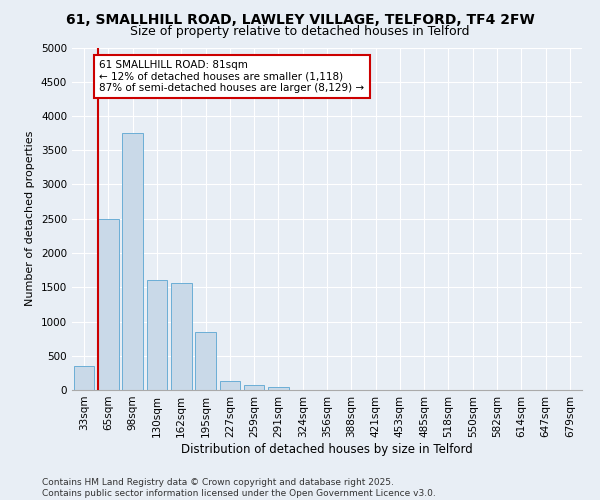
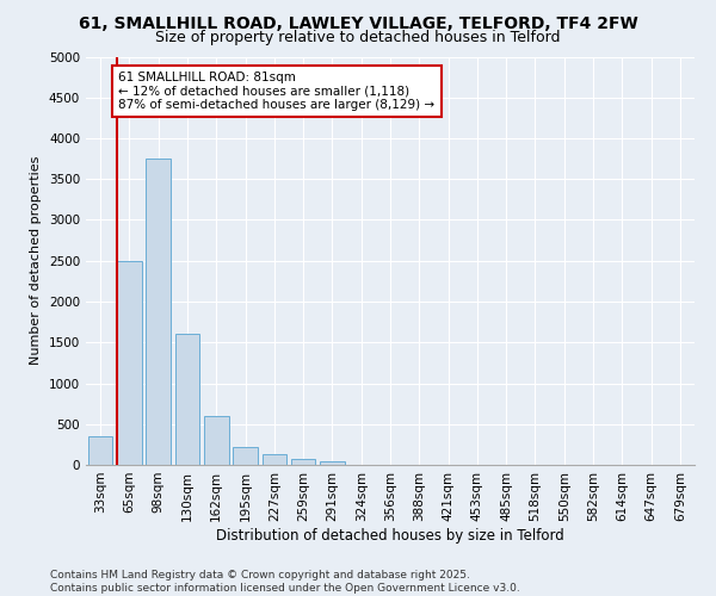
162sqm: 1560 -> 600
195sqm: 840 -> 220
